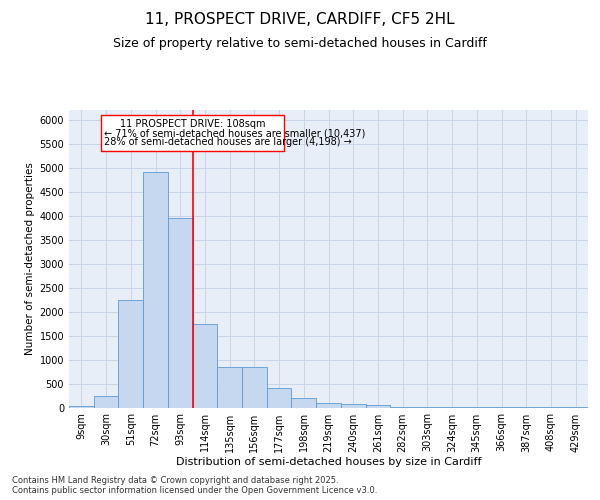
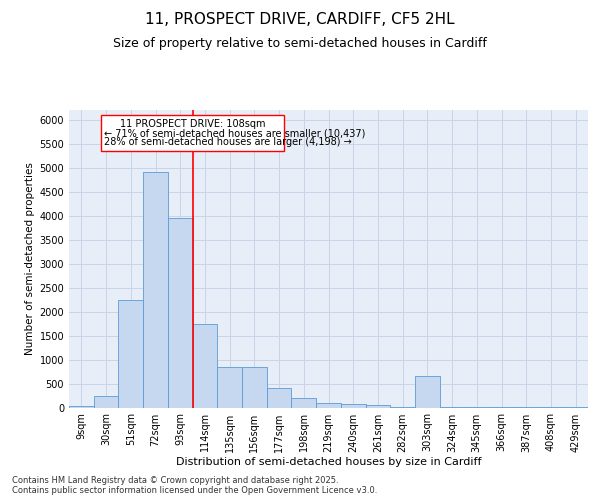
303sqm: 10 -> 650
